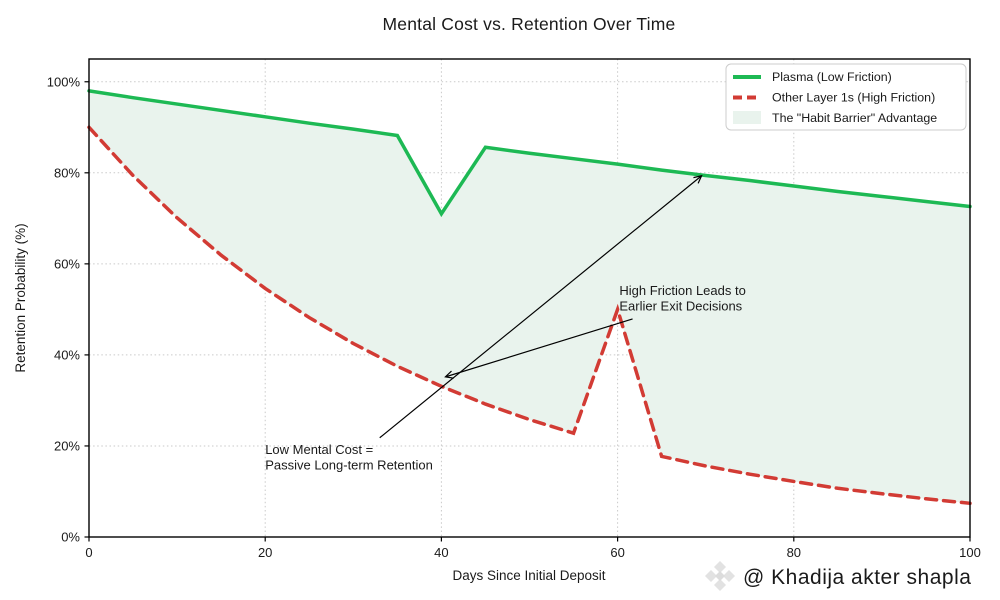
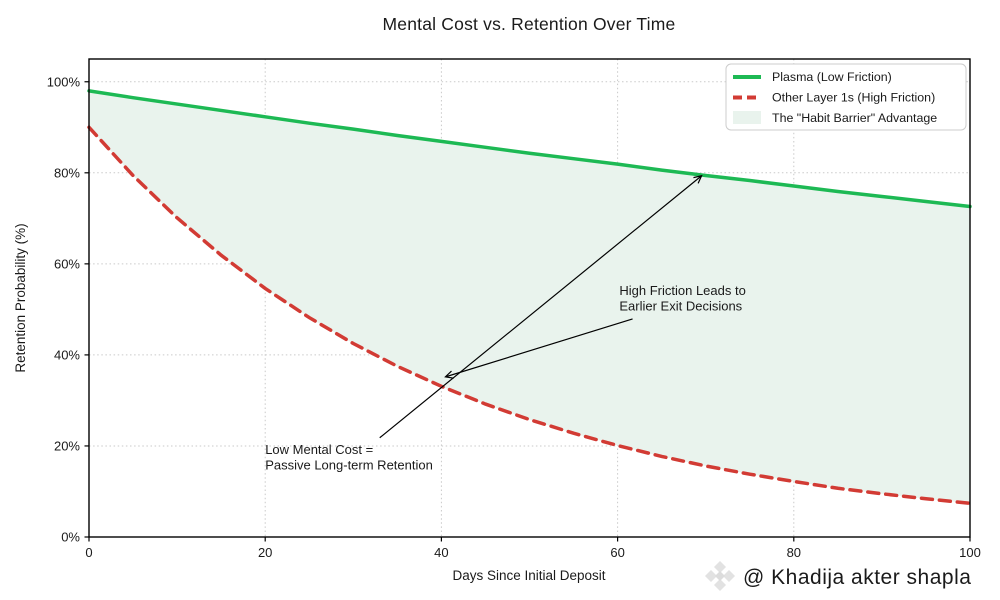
Plasma (Low Friction)/40: 71% -> 87%
Other Layer 1s (High Friction)/60: 50% -> 20%
